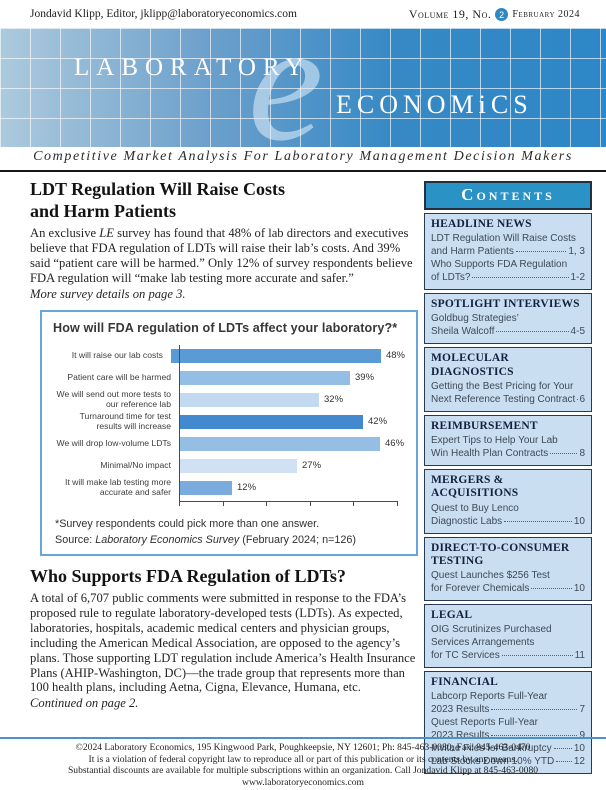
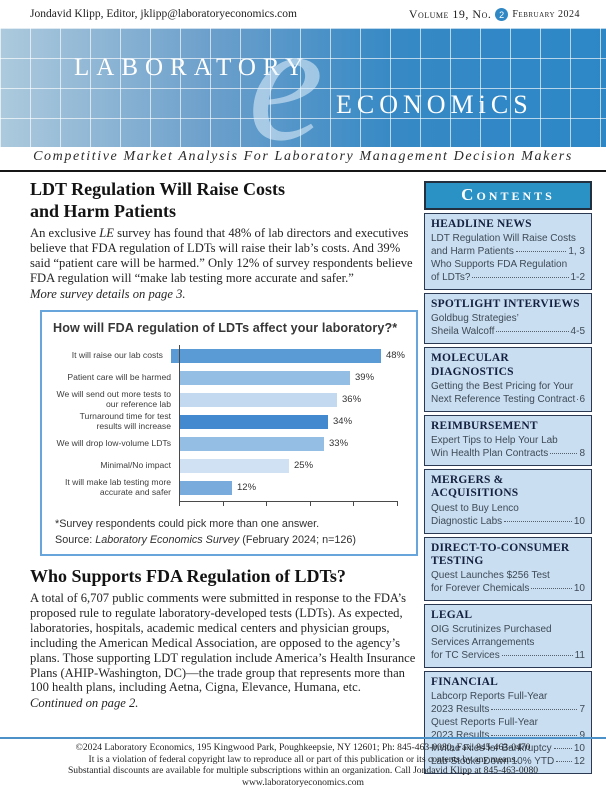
We will send out more tests to our reference lab: 32% -> 36%
Turnaround time for test results will increase: 42% -> 34%
We will drop low-volume LDTs: 46% -> 33%
Minimal/No impact: 27% -> 25%
